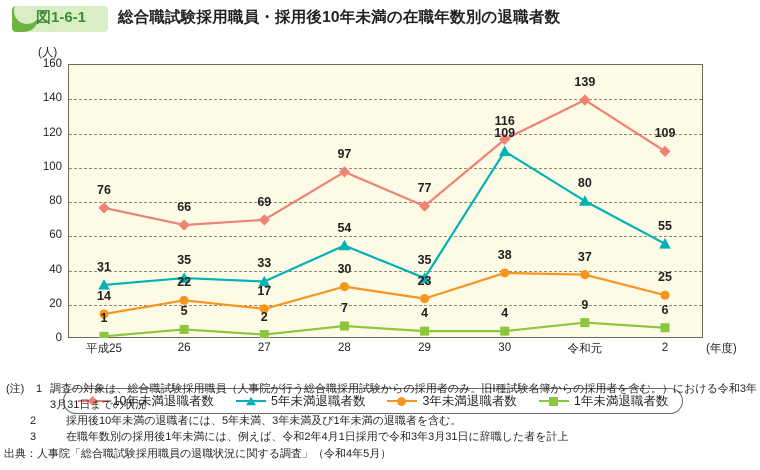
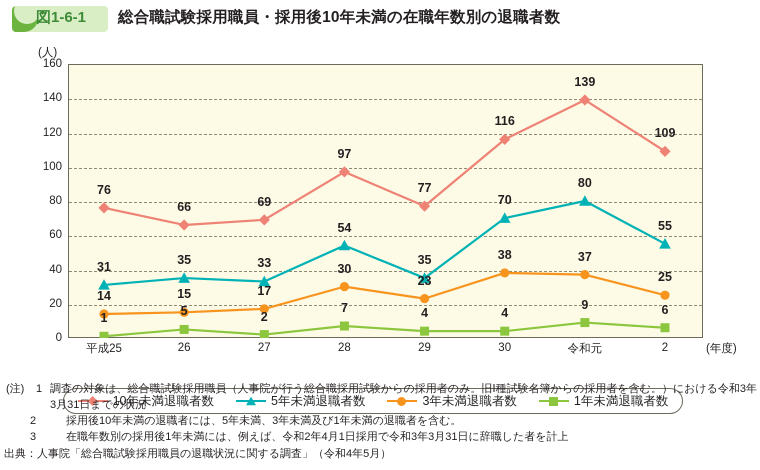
3年未満退職者数/26: 22 -> 15
5年未満退職者数/30: 109 -> 70
